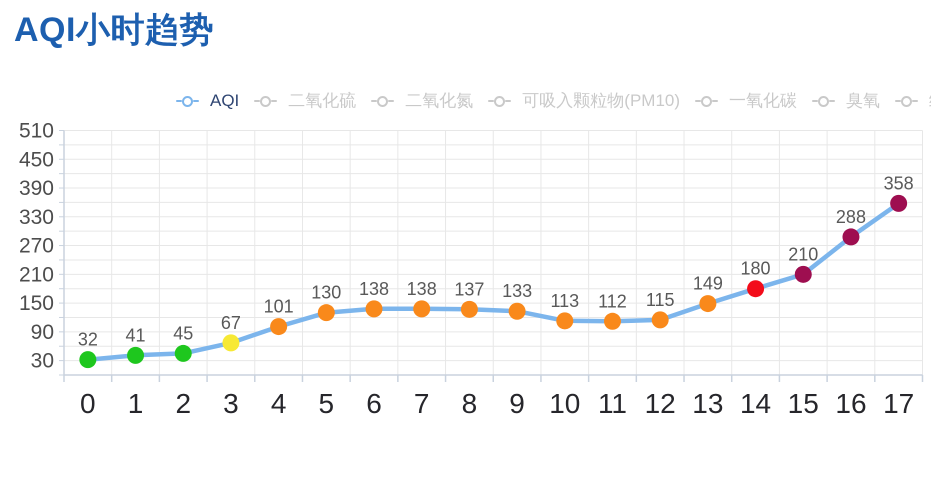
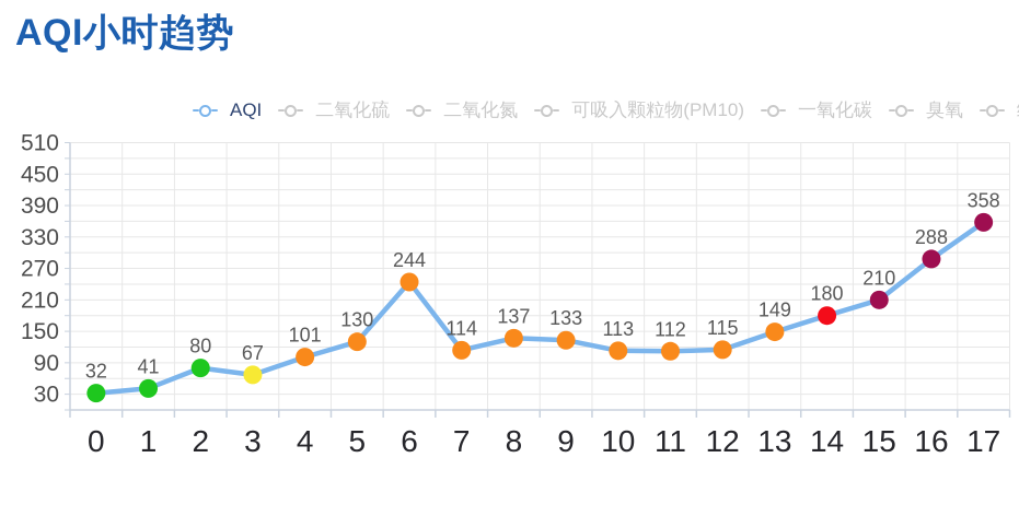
2: 45 -> 80
6: 138 -> 244
7: 138 -> 114
